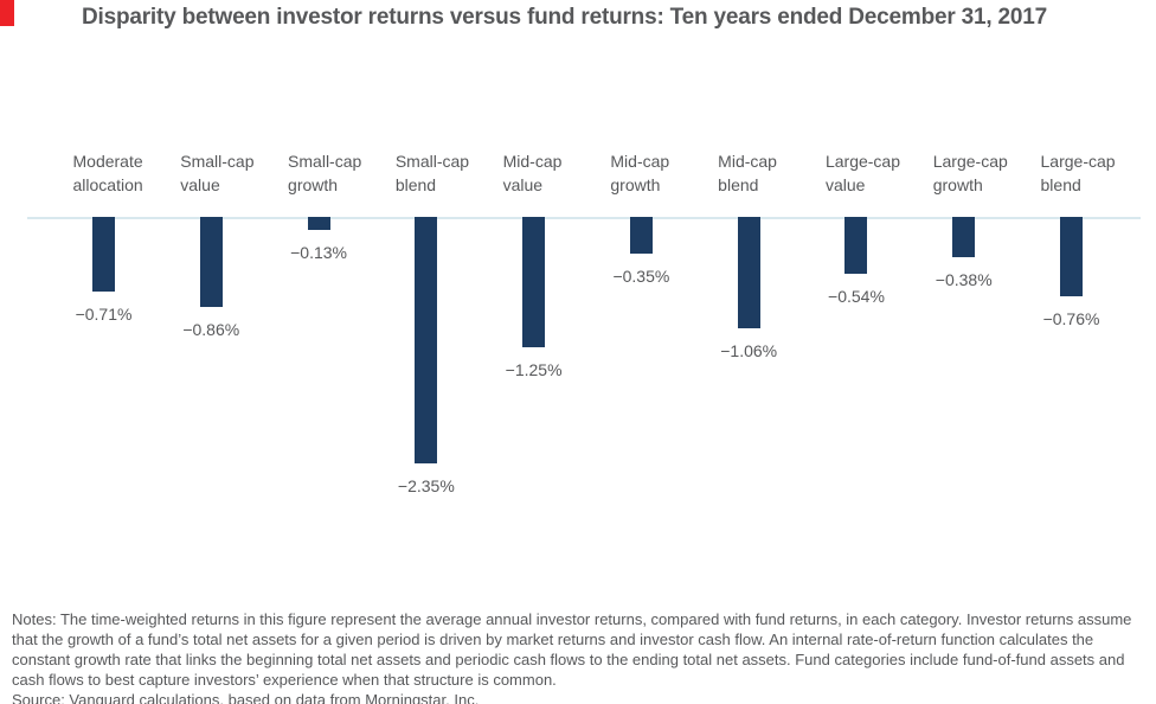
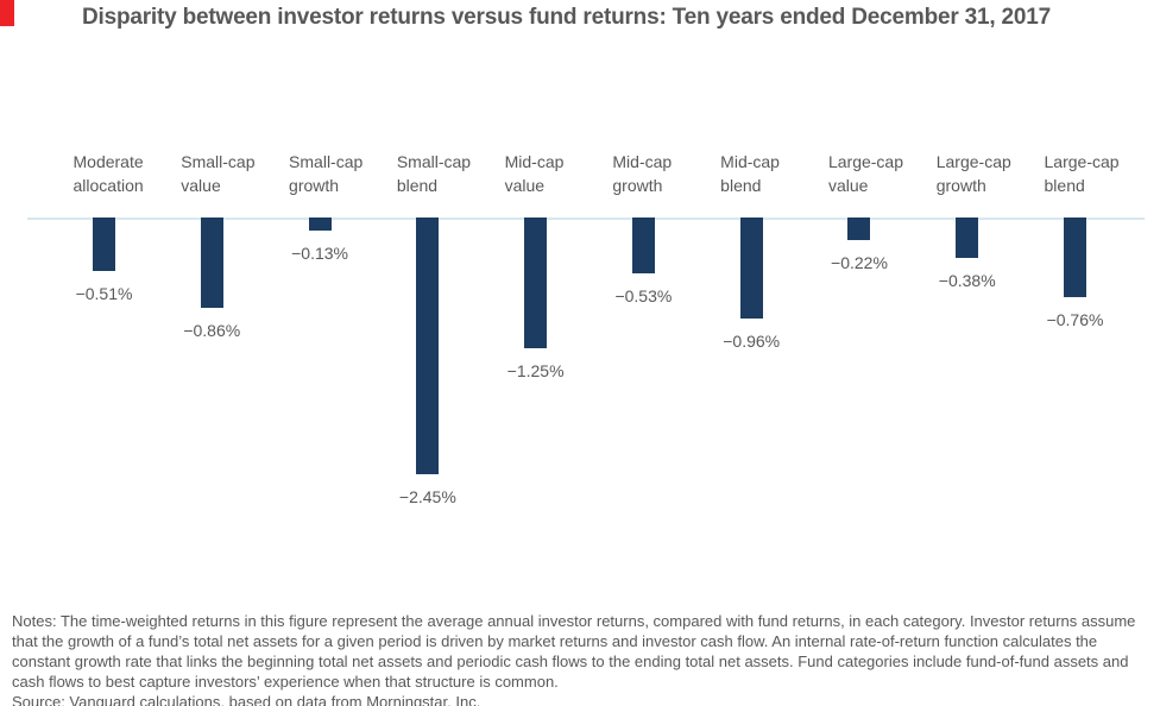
Moderate allocation: −0.71% -> −0.51%
Small-cap blend: −2.35% -> −2.45%
Mid-cap growth: −0.35% -> −0.53%
Mid-cap blend: −1.06% -> −0.96%
Large-cap value: −0.54% -> −0.22%
